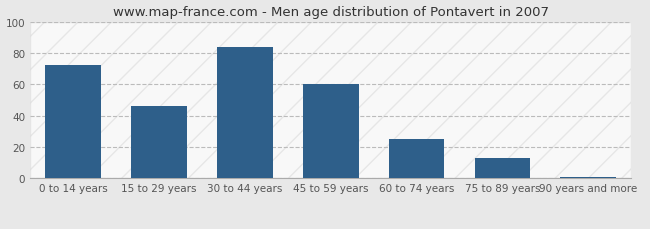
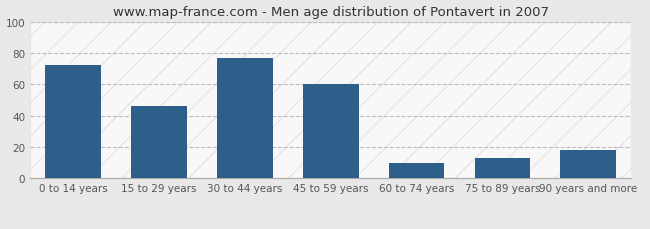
30 to 44 years: 84 -> 77
60 to 74 years: 25 -> 10
90 years and more: 1 -> 18
